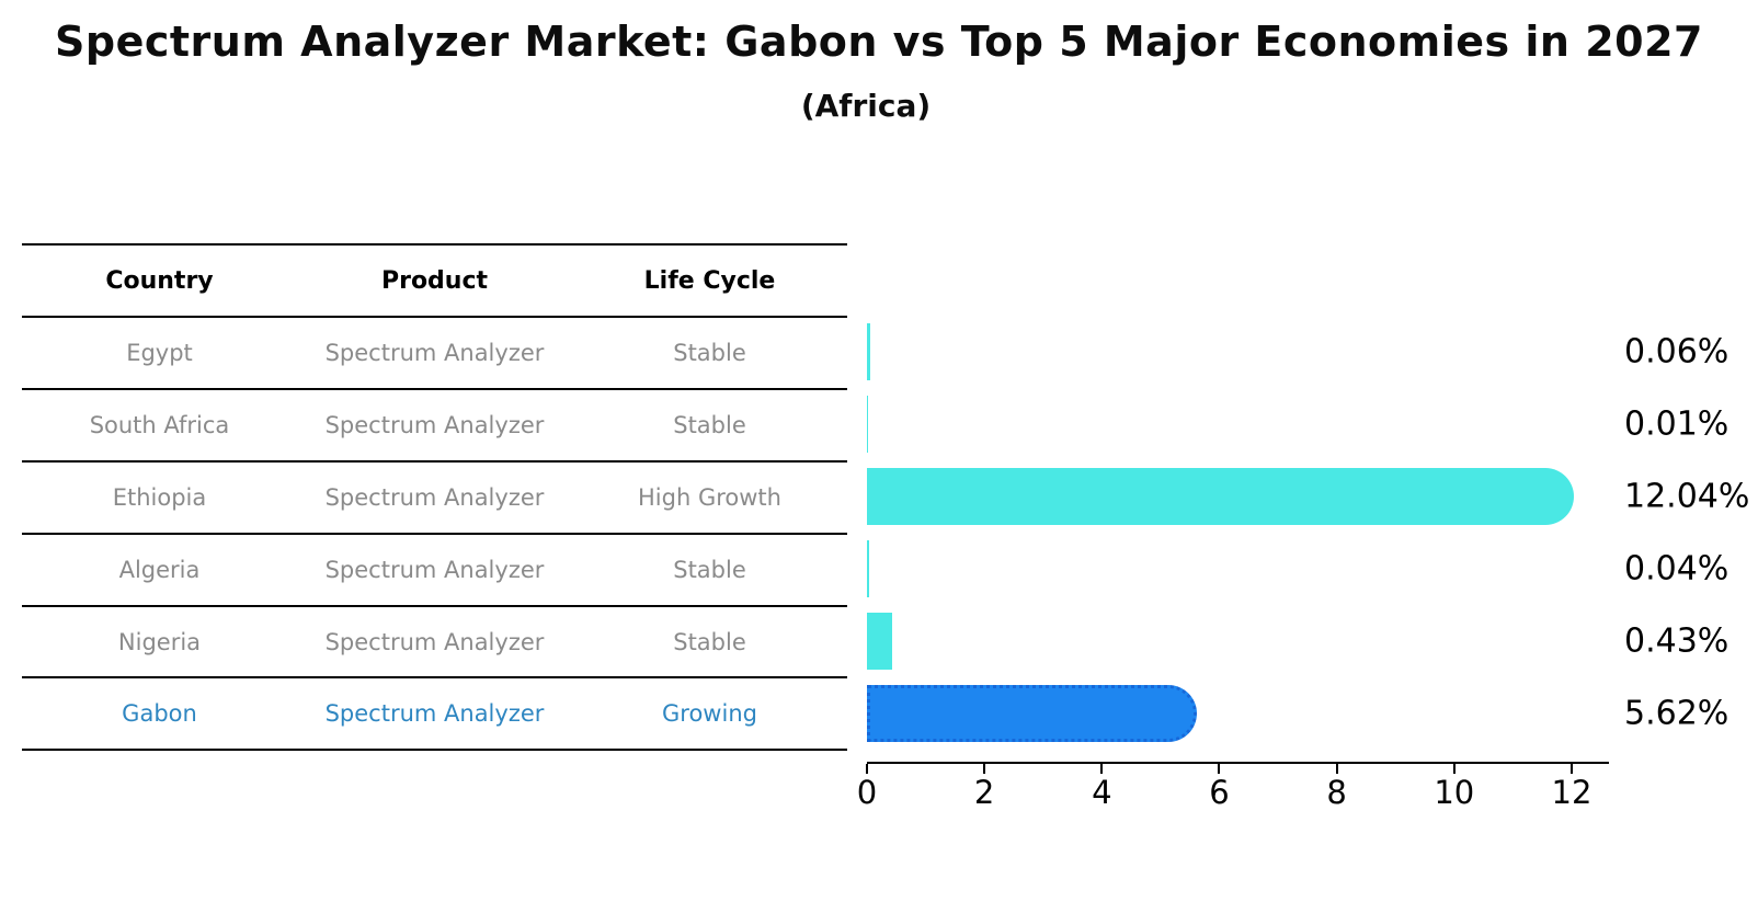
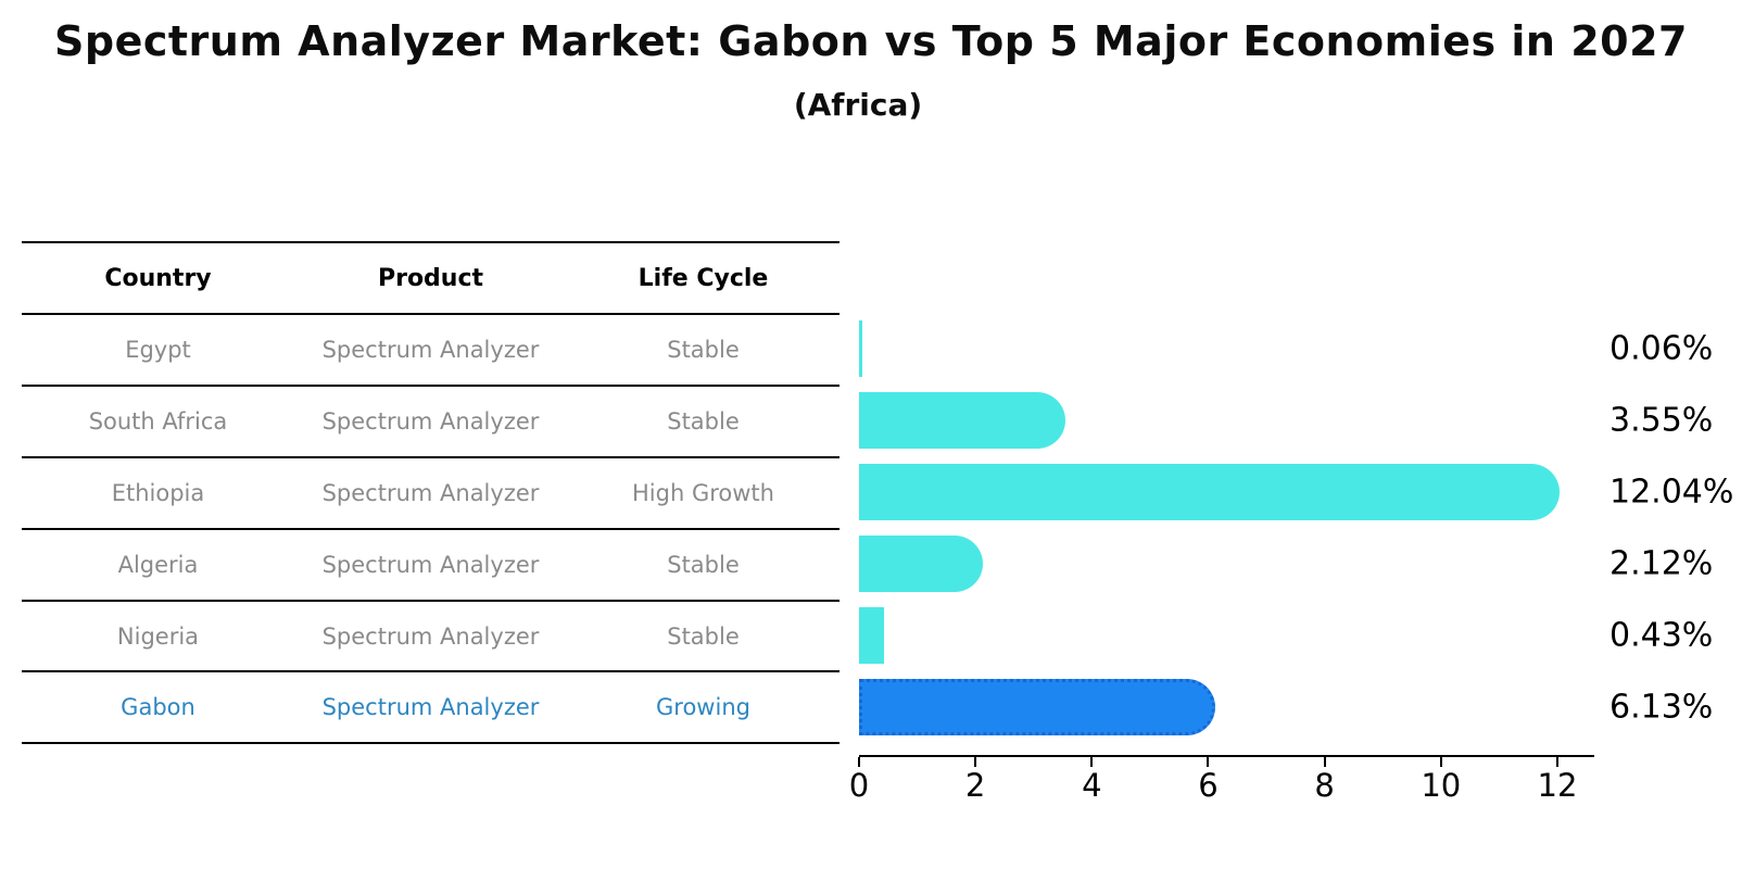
South Africa: 0.01% -> 3.55%
Algeria: 0.04% -> 2.12%
Gabon: 5.62% -> 6.13%
